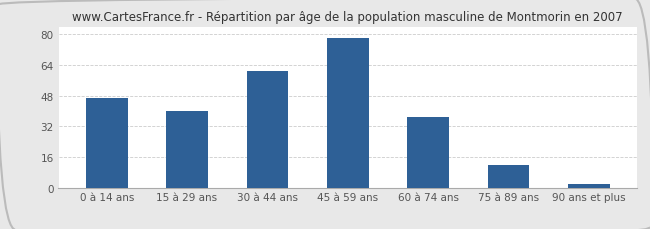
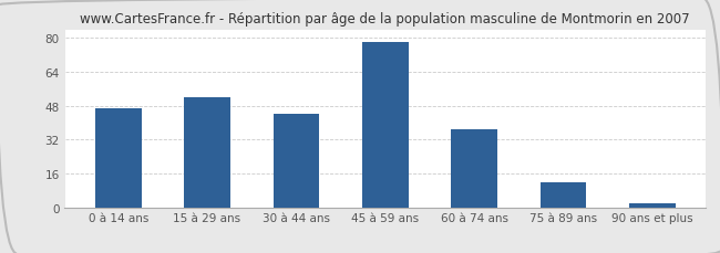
15 à 29 ans: 40 -> 52
30 à 44 ans: 61 -> 44
